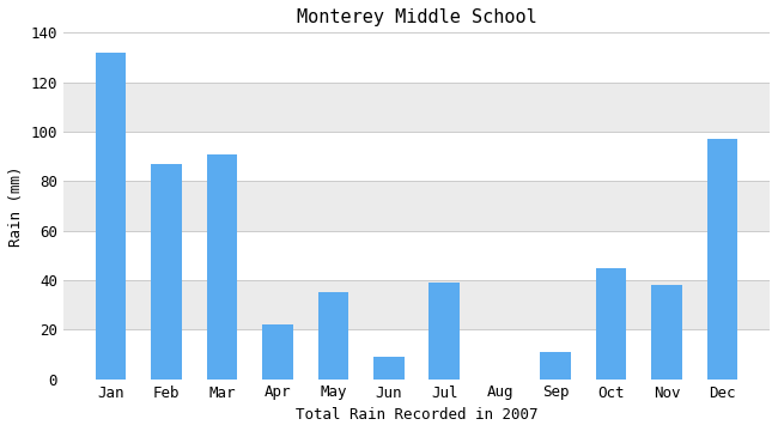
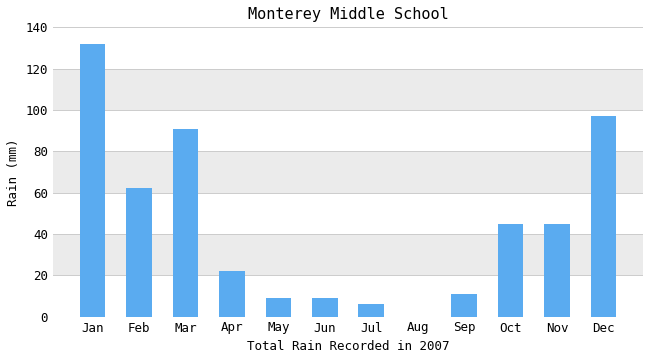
Feb: 87 -> 62
May: 35 -> 9
Jul: 39 -> 6
Nov: 38 -> 45
